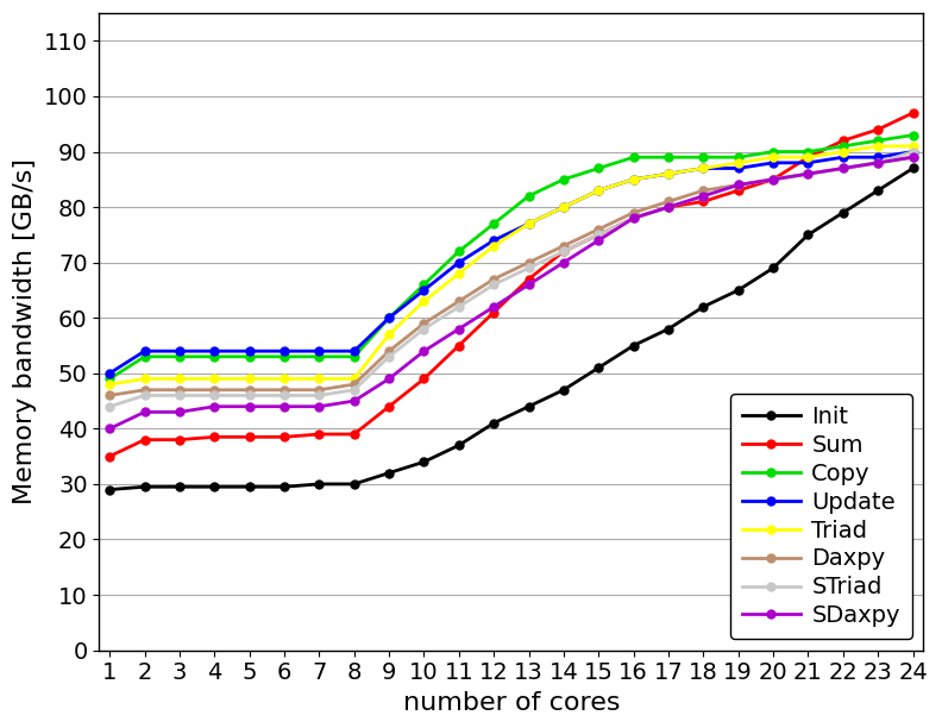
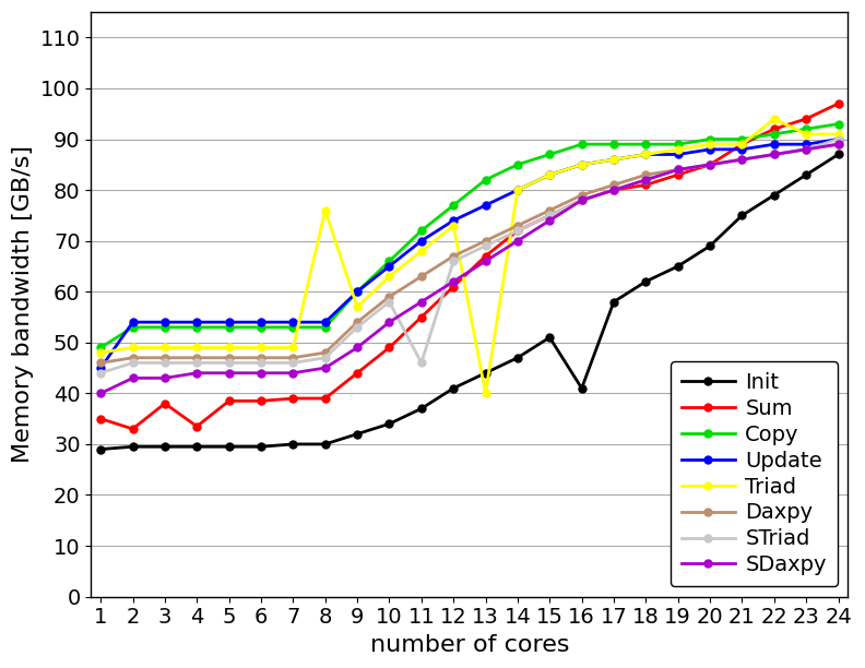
Update/1: 50 -> 45
Sum/2: 38.0 -> 33.0
Sum/4: 38.5 -> 33.5
Triad/8: 49 -> 76
STriad/11: 62 -> 46
Triad/13: 77 -> 40
Init/16: 55.0 -> 41.0
Triad/22: 90 -> 94
